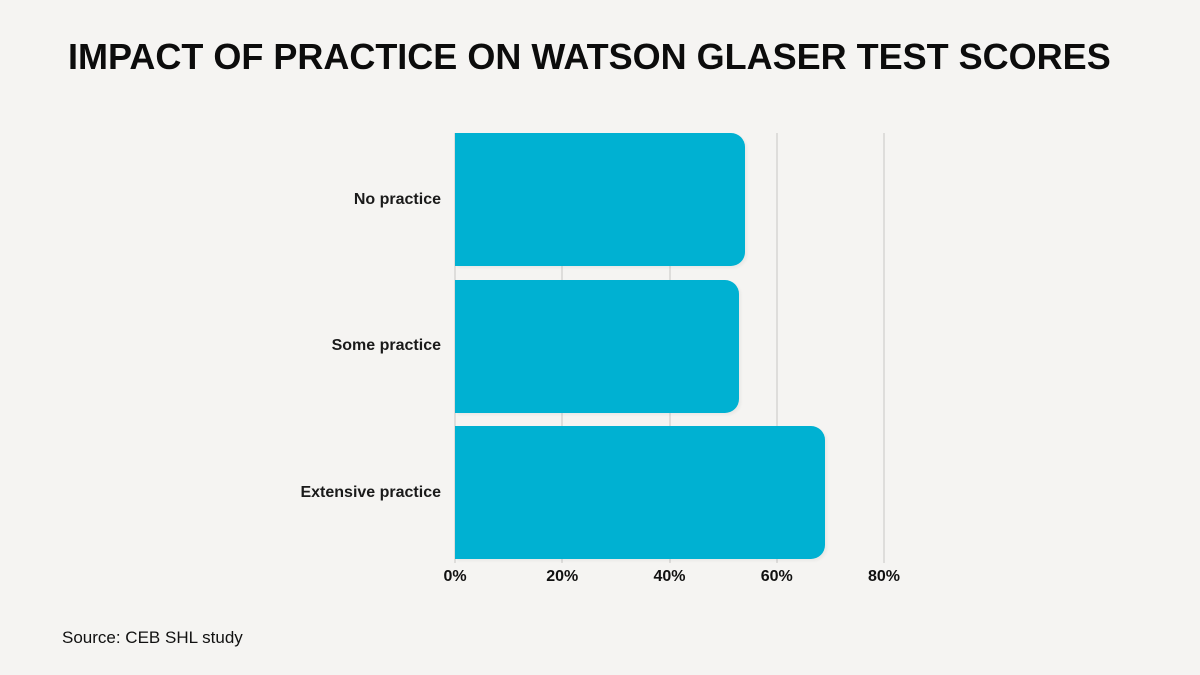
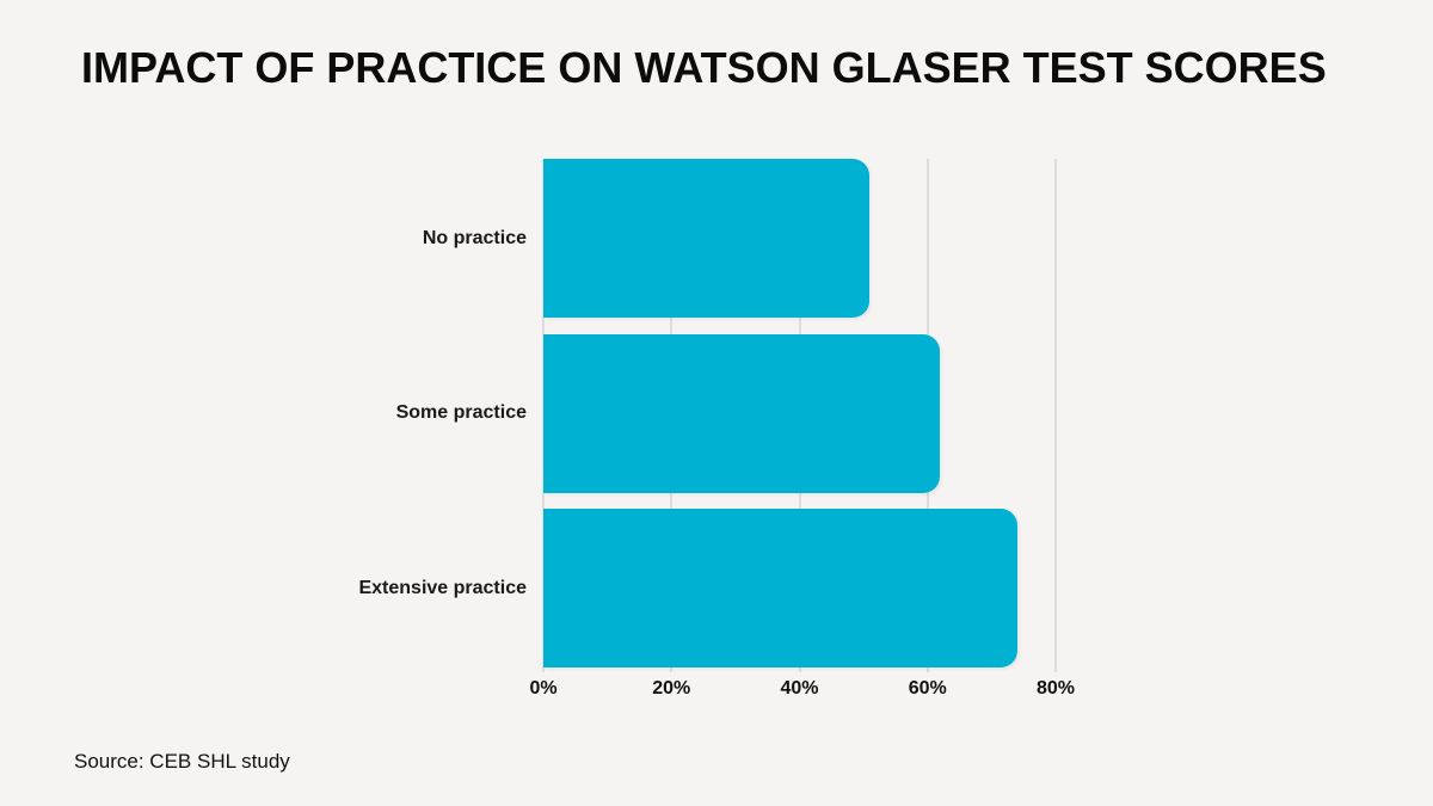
No practice: 54% -> 51%
Some practice: 53% -> 62%
Extensive practice: 69% -> 74%
